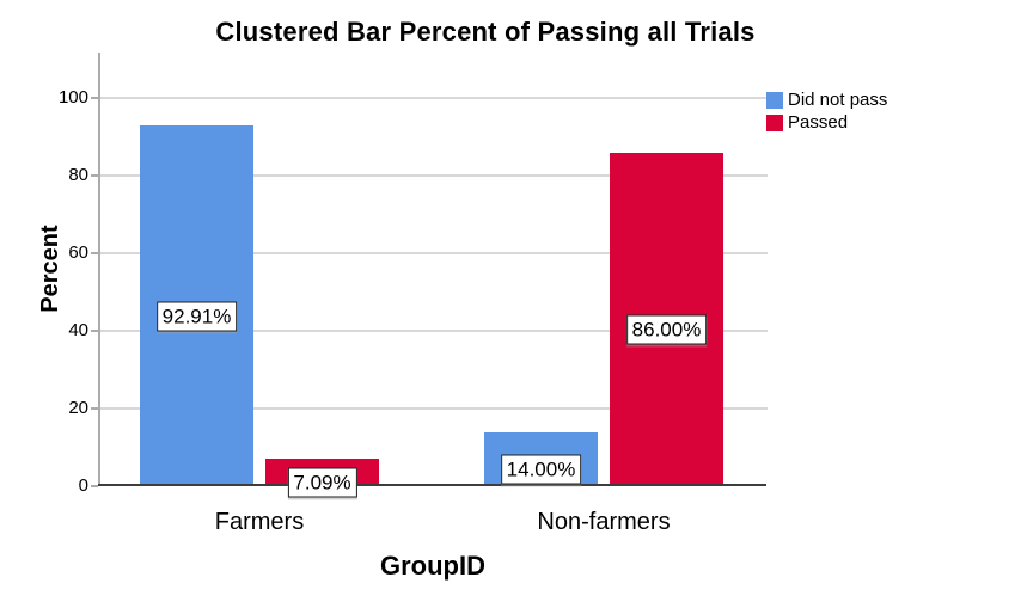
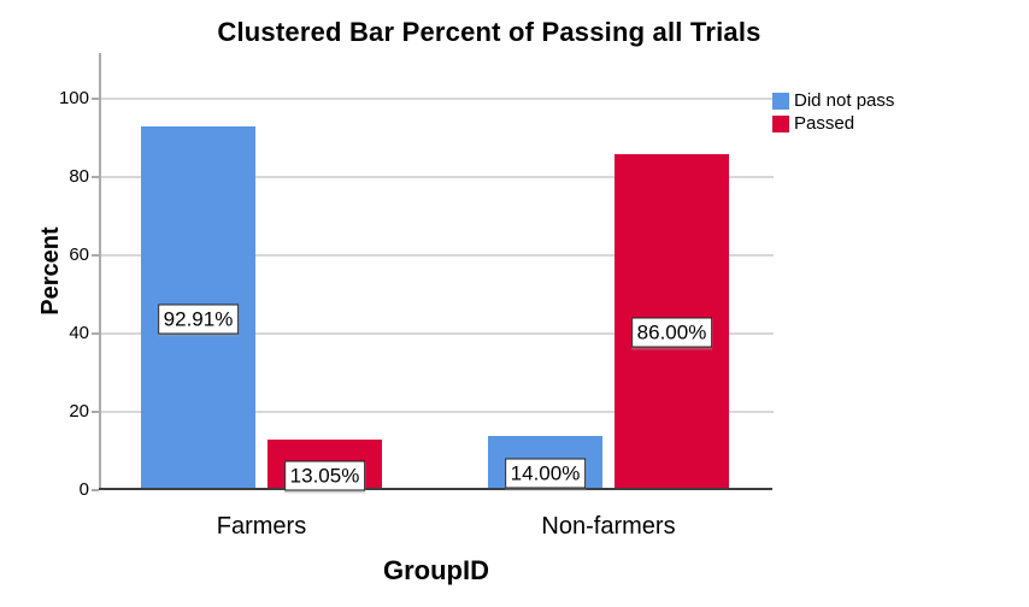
Passed/Farmers: 7.09% -> 13.05%
